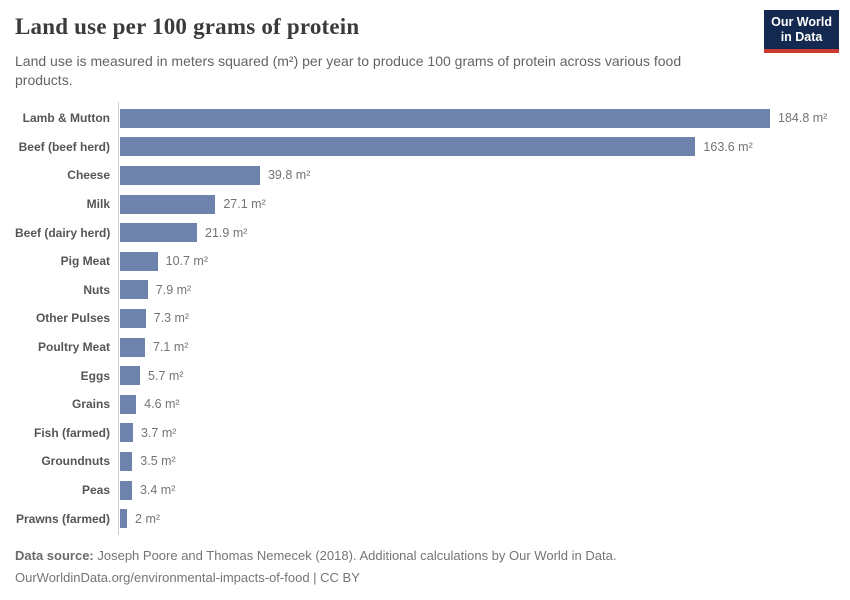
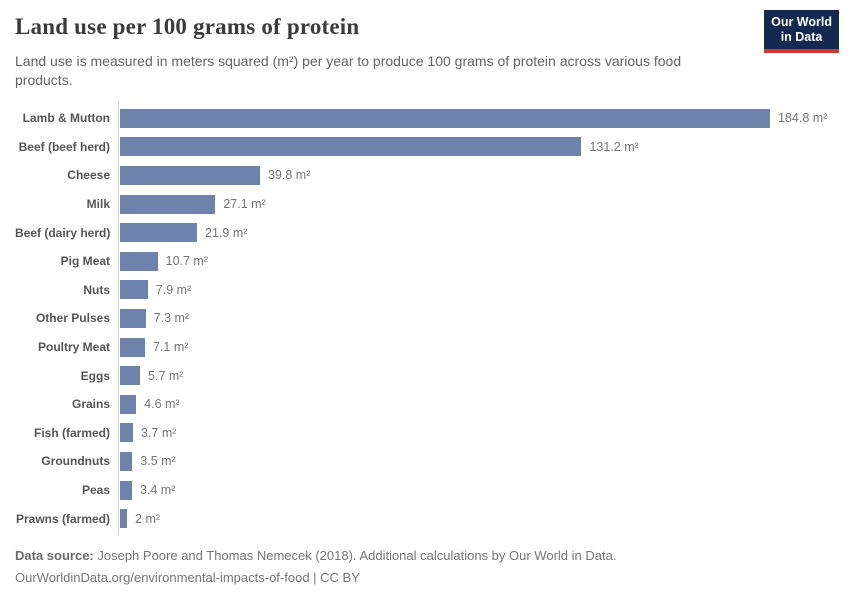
Beef (beef herd): 163.6 -> 131.2
